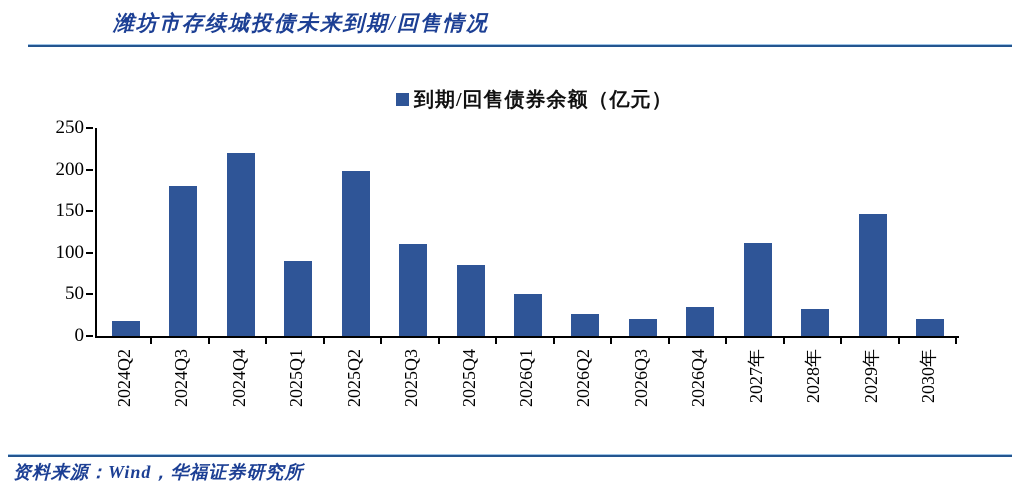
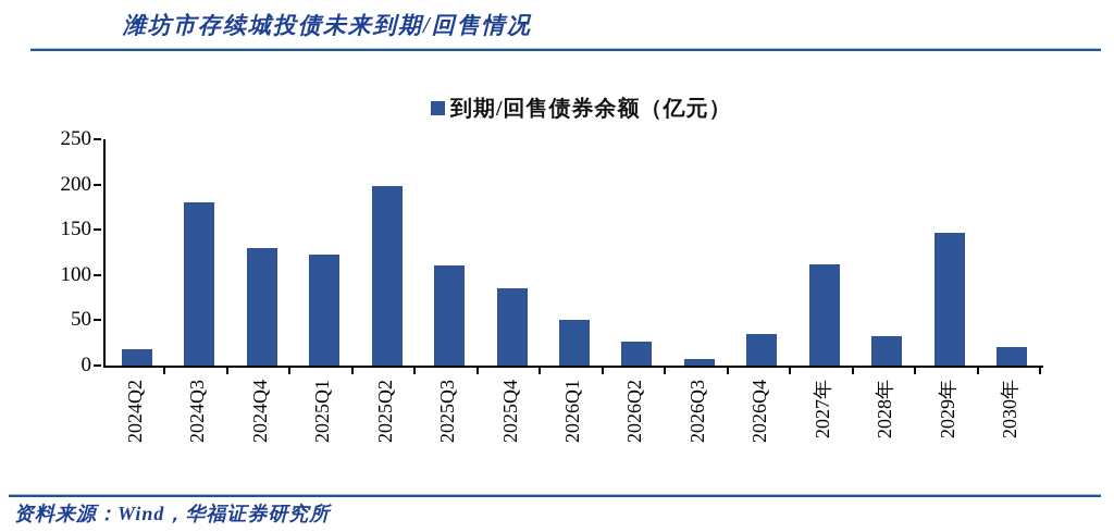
2024Q4: 220 -> 130
2025Q1: 90 -> 120
2026Q3: 20 -> 10
